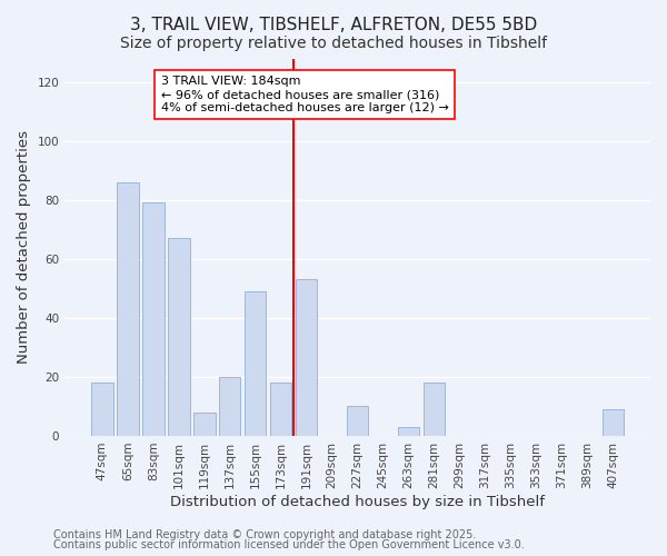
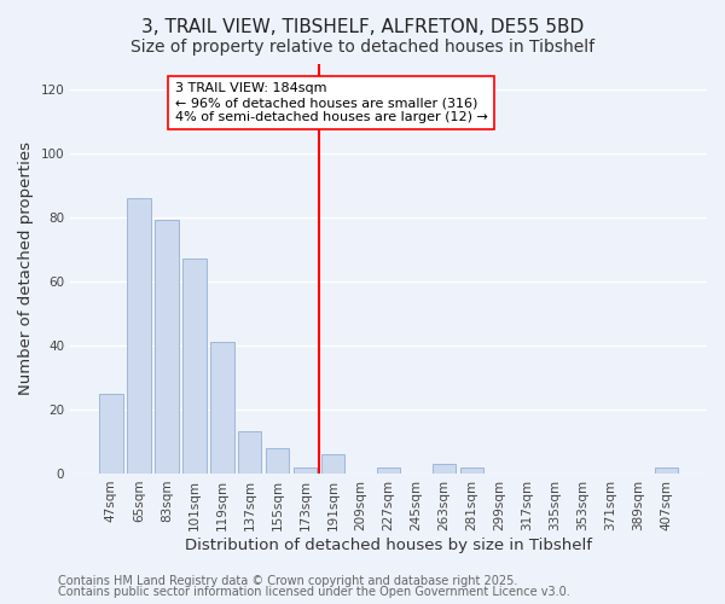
47sqm: 18 -> 25
119sqm: 8 -> 41
137sqm: 20 -> 13
155sqm: 49 -> 8
173sqm: 18 -> 2
191sqm: 53 -> 6
227sqm: 10 -> 2
281sqm: 18 -> 2
407sqm: 9 -> 2
